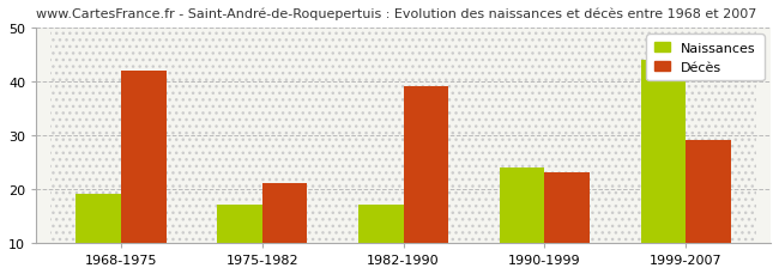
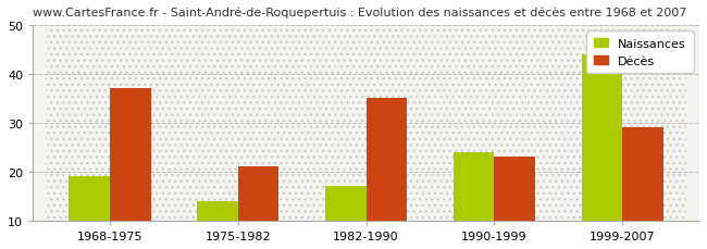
Décès/1968-1975: 42 -> 37
Naissances/1975-1982: 17 -> 14
Décès/1982-1990: 39 -> 35
